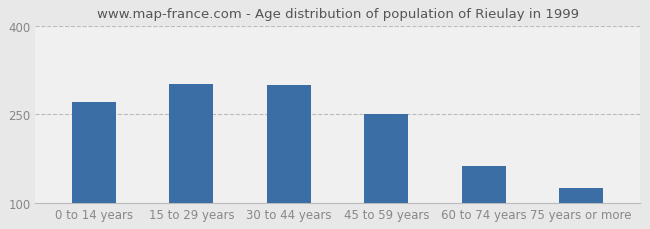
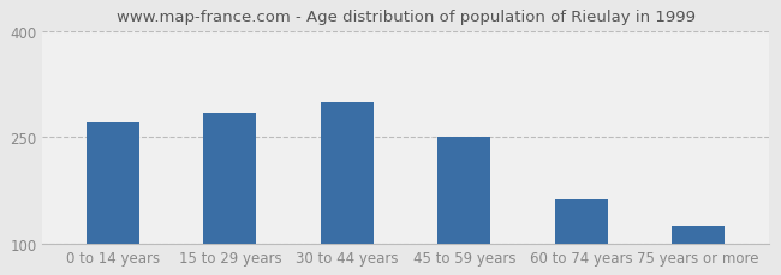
15 to 29 years: 302 -> 285
